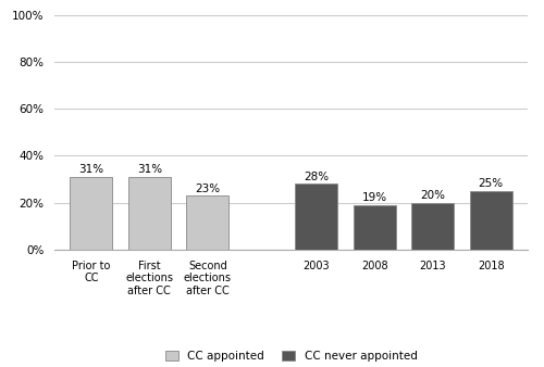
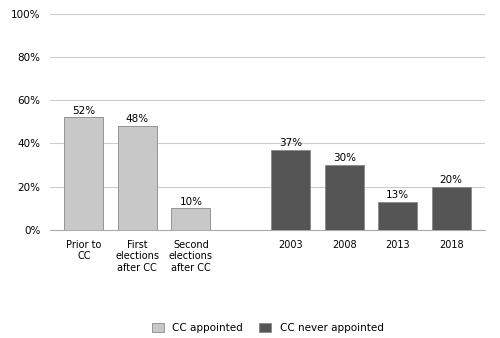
Prior to CC: 31% -> 52%
First elections after CC: 31% -> 48%
Second elections after CC: 23% -> 10%
2003: 28% -> 37%
2008: 19% -> 30%
2013: 20% -> 13%
2018: 25% -> 20%
